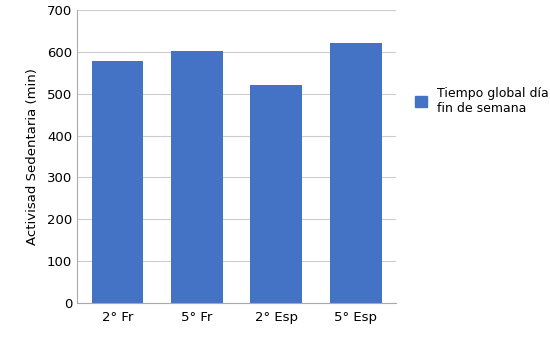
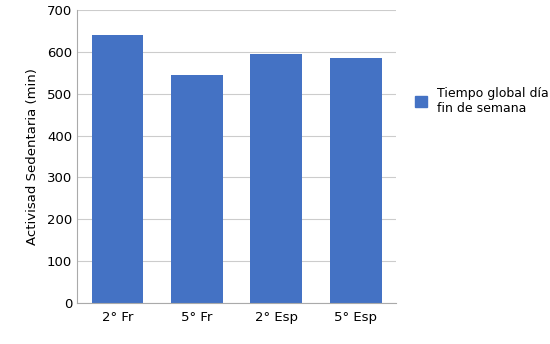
2° Fr: 578 -> 640
5° Fr: 603 -> 545
2° Esp: 521 -> 595
5° Esp: 621 -> 585
